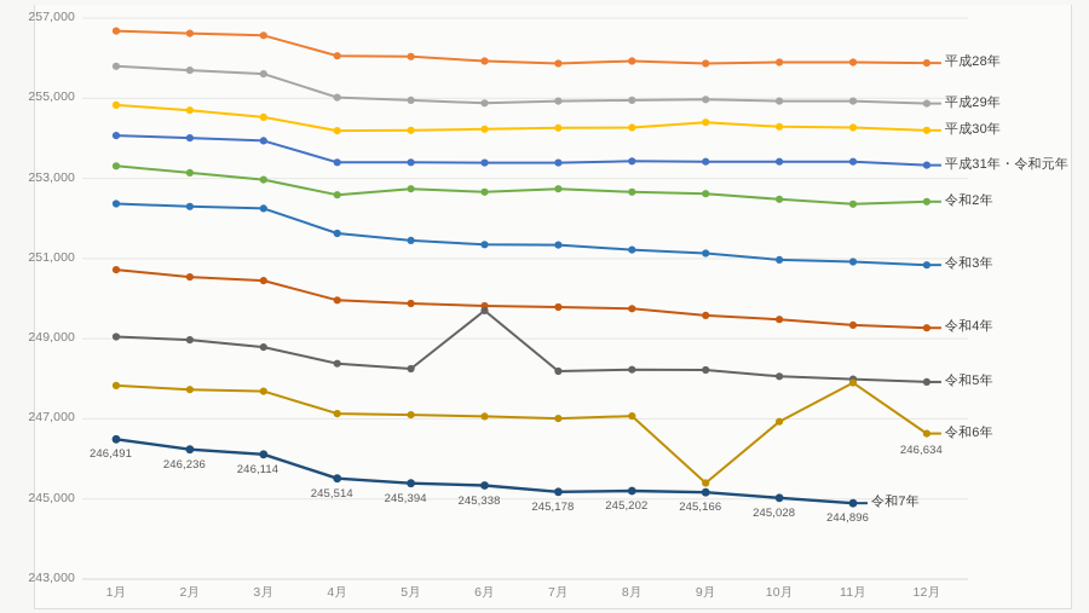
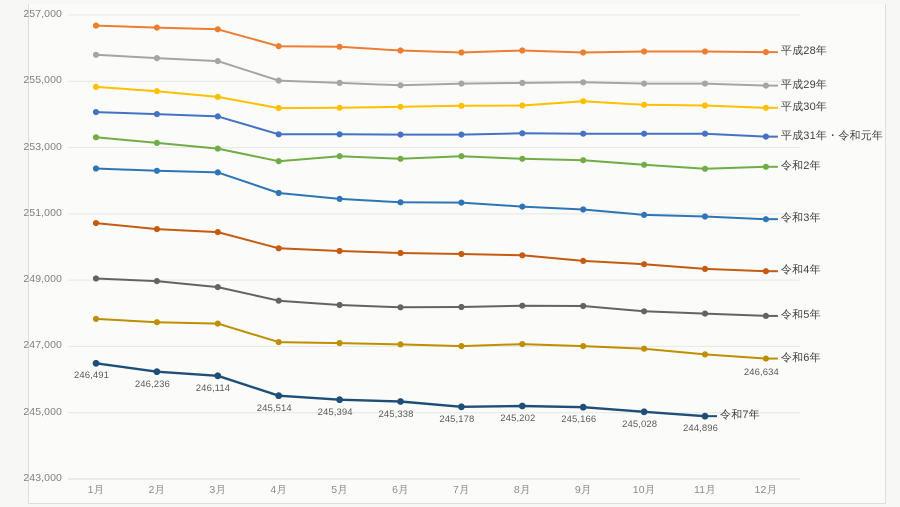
令和5年/6月: 249700 -> 248200
令和6年/9月: 245400 -> 247000
令和6年/11月: 247900 -> 246800
